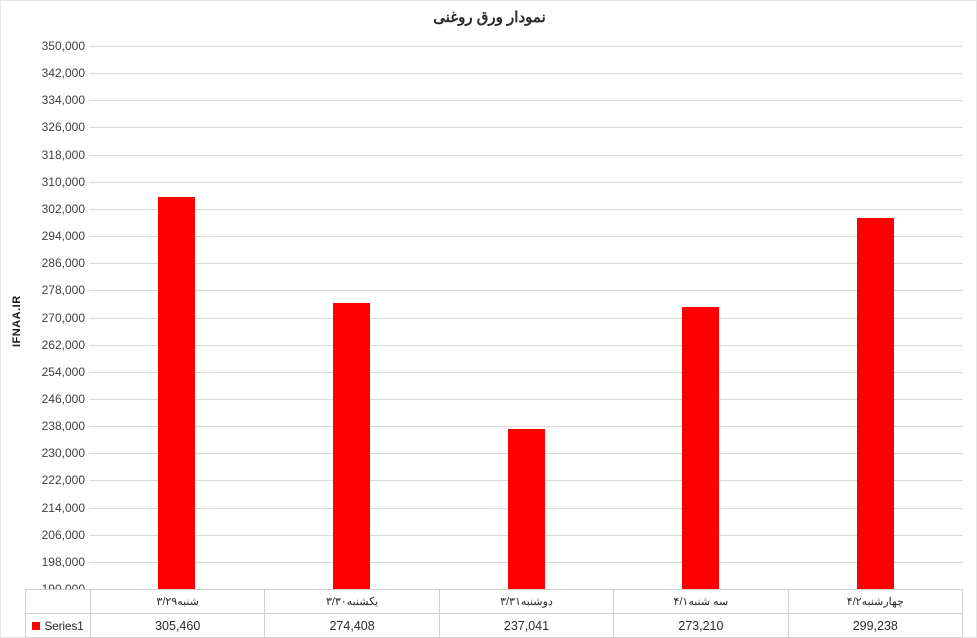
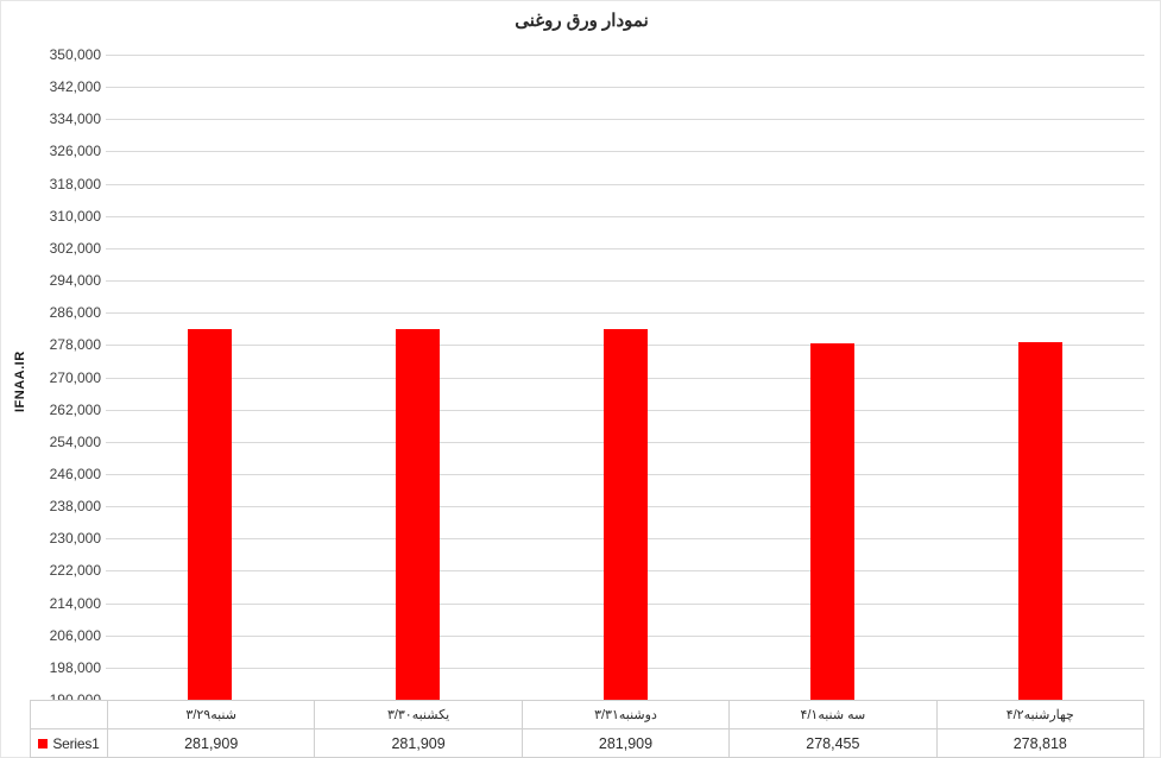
شنبه۳/۲۹: 305,460 -> 281,909
یکشنبه۳/۳۰: 274,408 -> 281,909
دوشنبه۳/۳۱: 237,041 -> 281,909
سه شنبه۴/۱: 273,210 -> 278,455
چهارشنبه۴/۲: 299,238 -> 278,818
